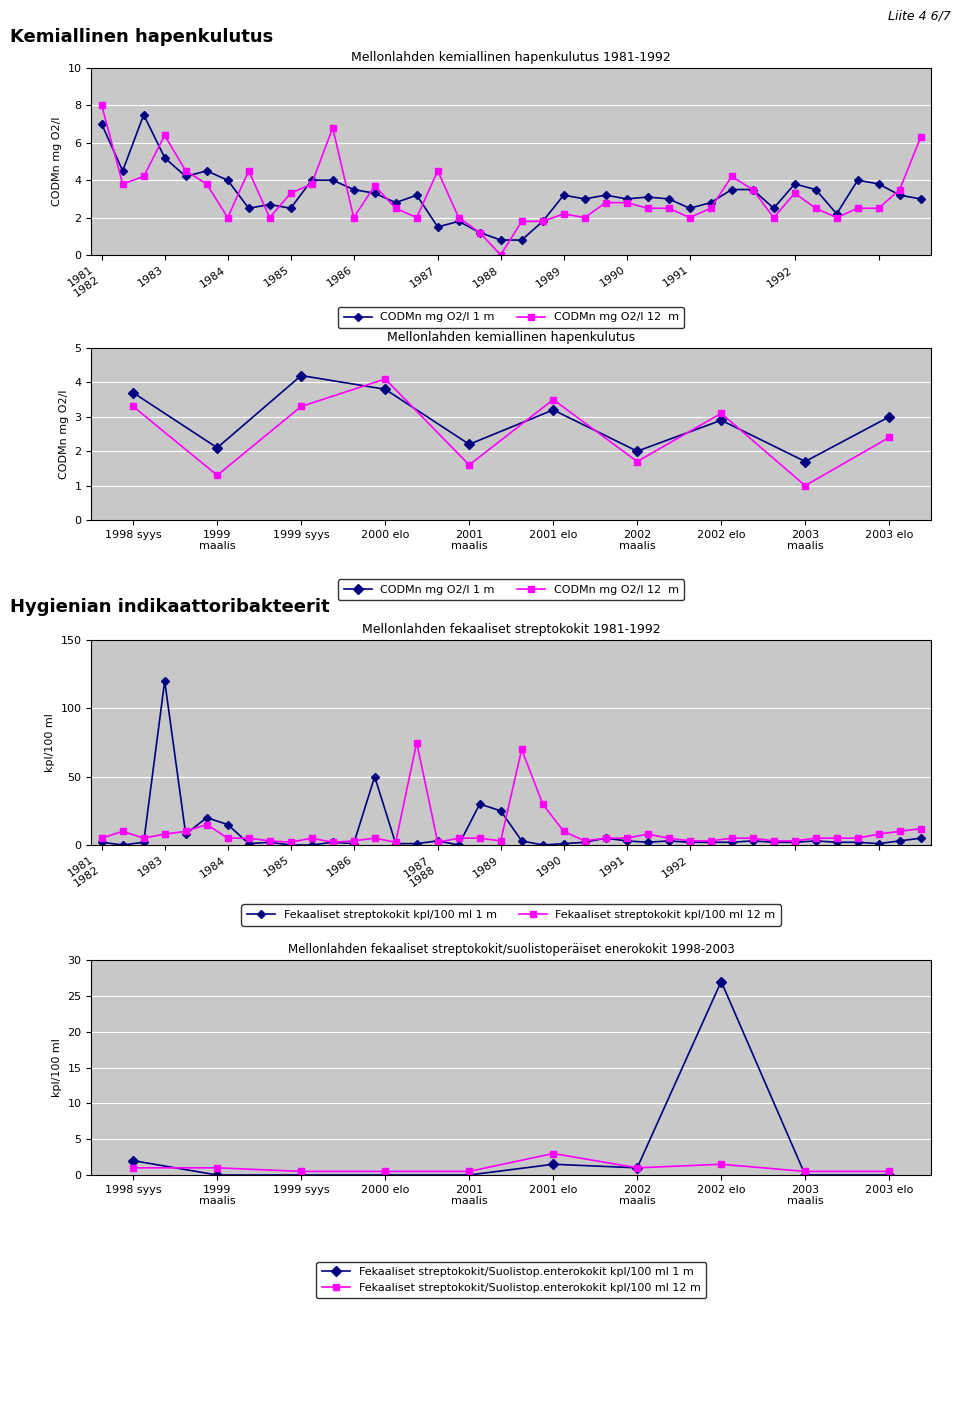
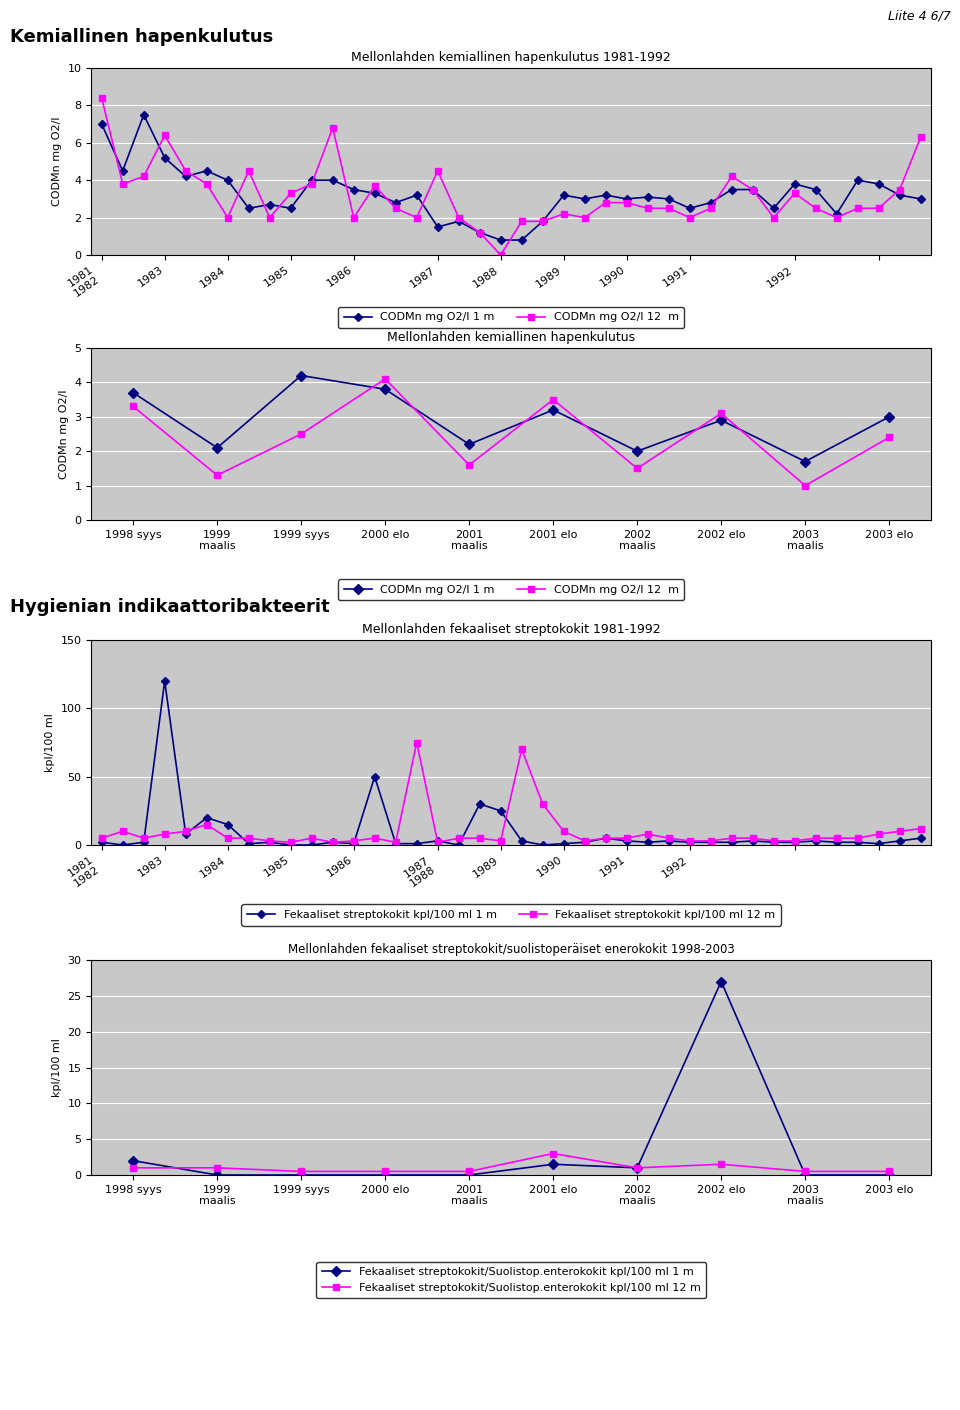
Mellonlahden kemiallinen hapenkulutus 1981-1992/CODMn mg O2/l 12 m/1981 1982: 8.0 -> 8.4
Mellonlahden kemiallinen hapenkulutus/CODMn mg O2/l 12 m/1999 syys: 3.3 -> 2.5
Mellonlahden kemiallinen hapenkulutus/CODMn mg O2/l 12 m/2002 maalis: 1.7 -> 1.5
